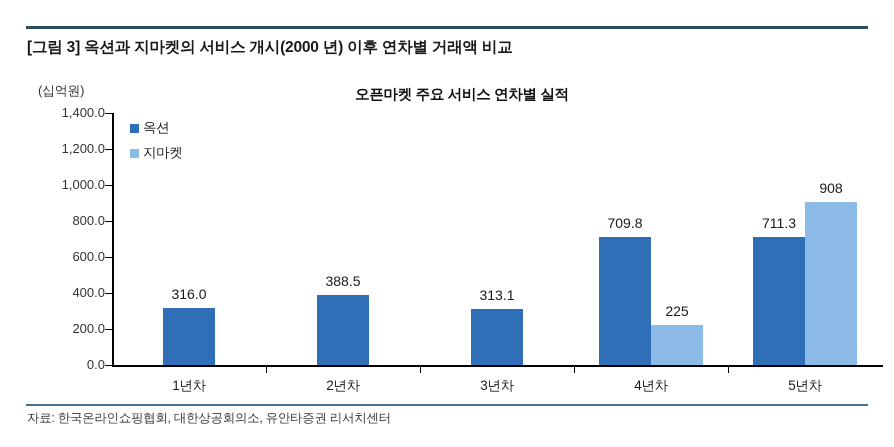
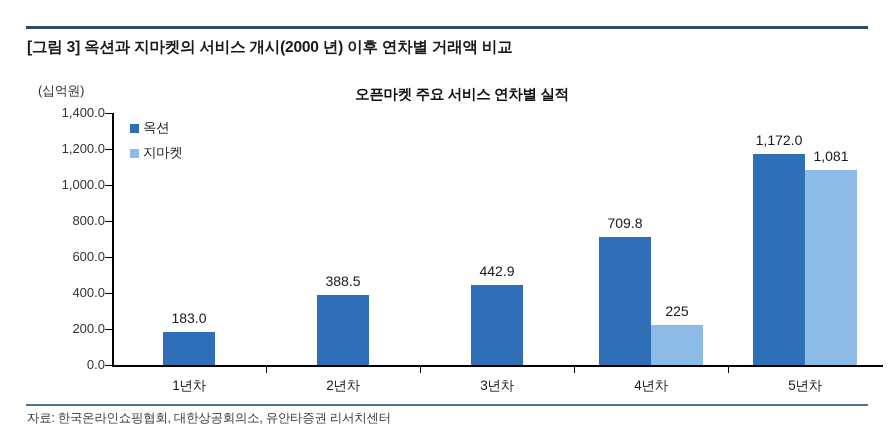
옥션/1년차: 316.0 -> 183.0
옥션/3년차: 313.1 -> 442.9
옥션/5년차: 711.3 -> 1,172.0
지마켓/5년차: 908 -> 1,081
